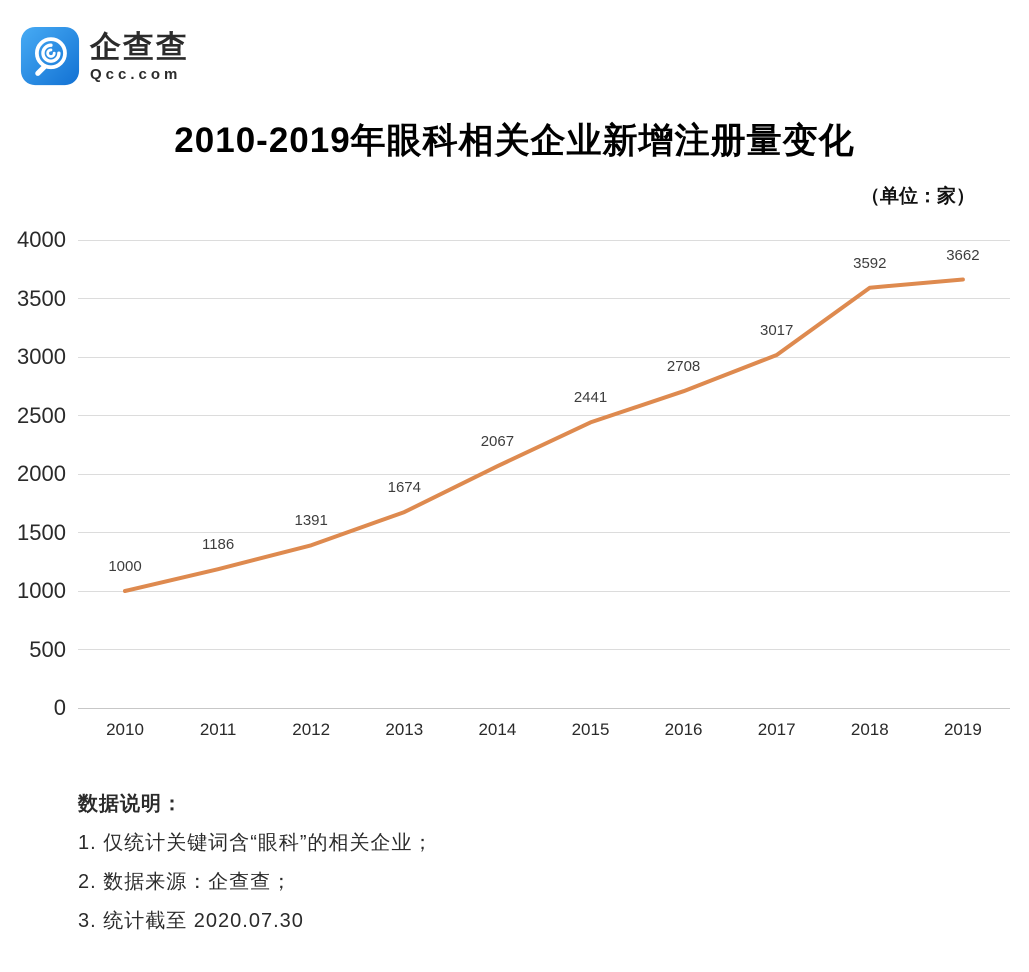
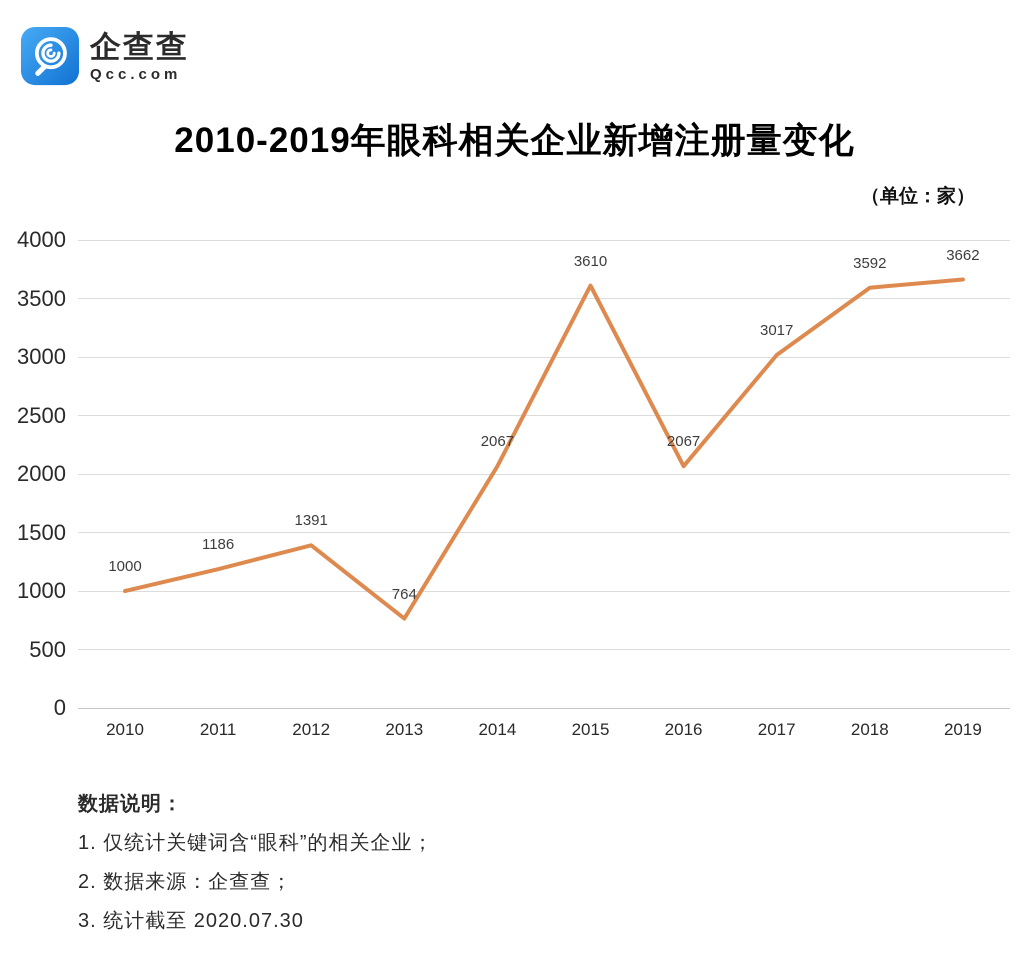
2013: 1674 -> 764
2015: 2441 -> 3610
2016: 2708 -> 2067
